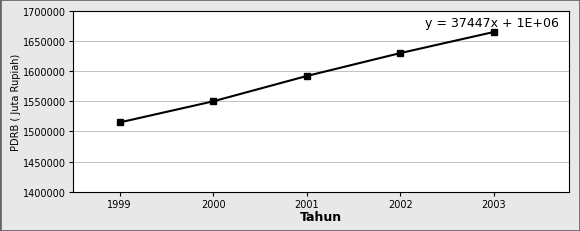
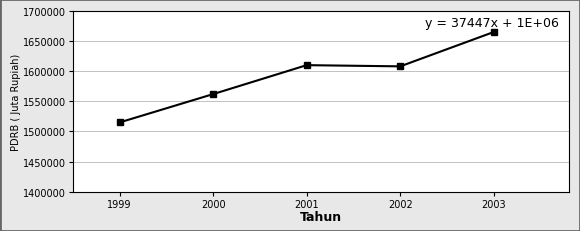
2000: 1550000 -> 1562000
2001: 1592000 -> 1610000
2002: 1630000 -> 1608000
